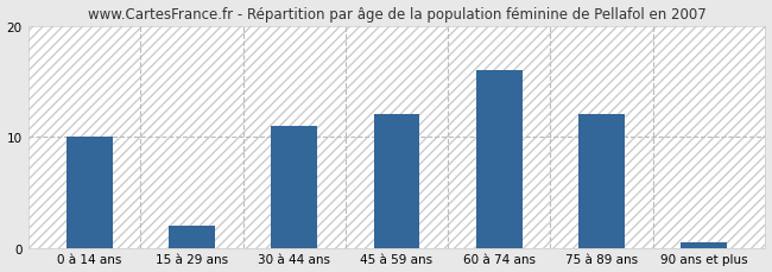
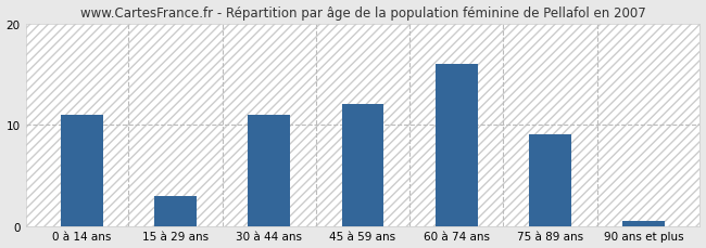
0 à 14 ans: 10.0 -> 11.0
15 à 29 ans: 2.0 -> 3.0
75 à 89 ans: 12.0 -> 9.0
